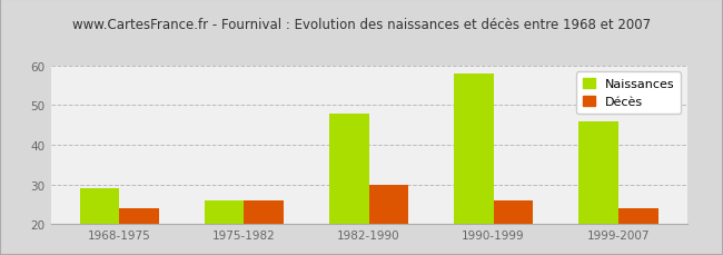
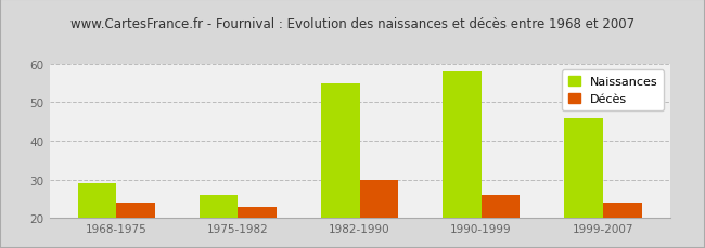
Décès/1975-1982: 26 -> 23
Naissances/1982-1990: 48 -> 55
